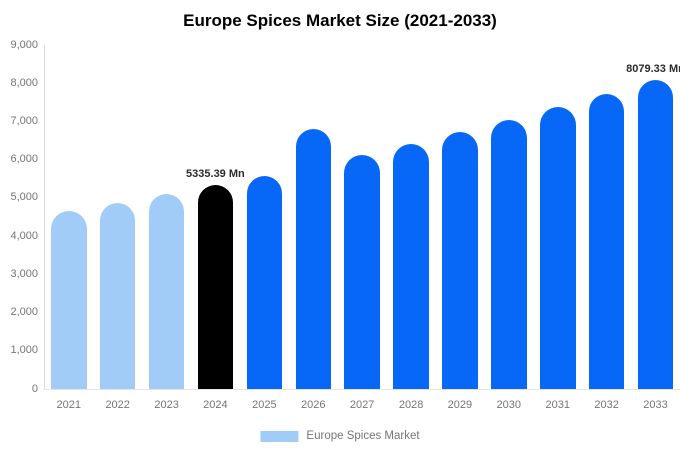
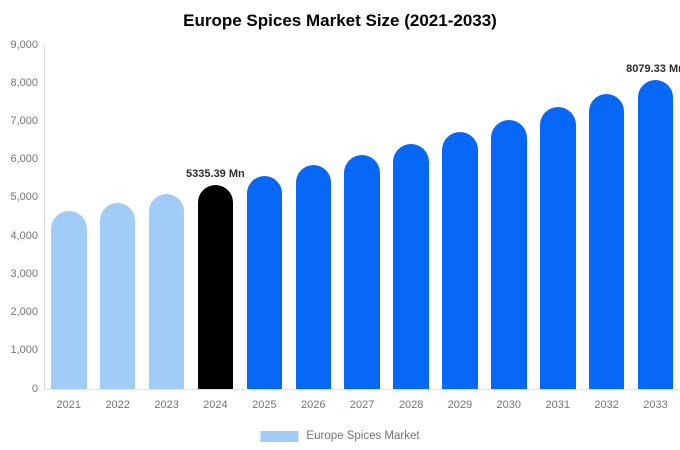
2026: 6800 -> 5900
